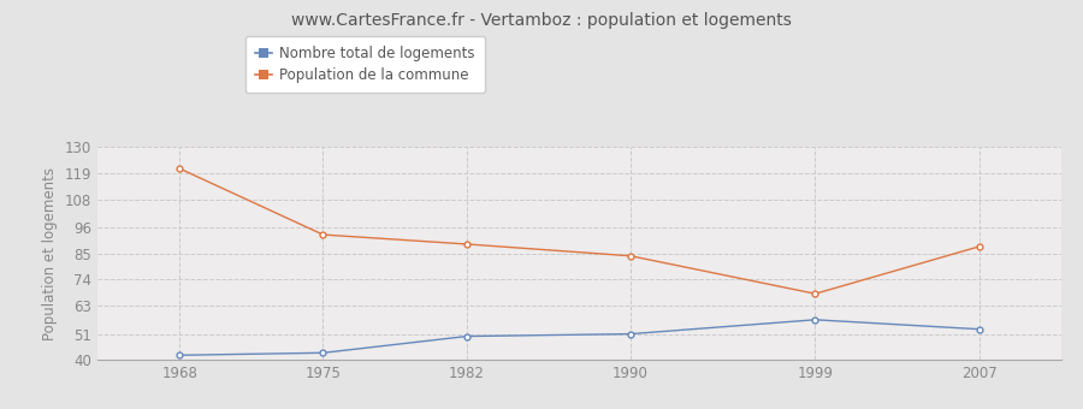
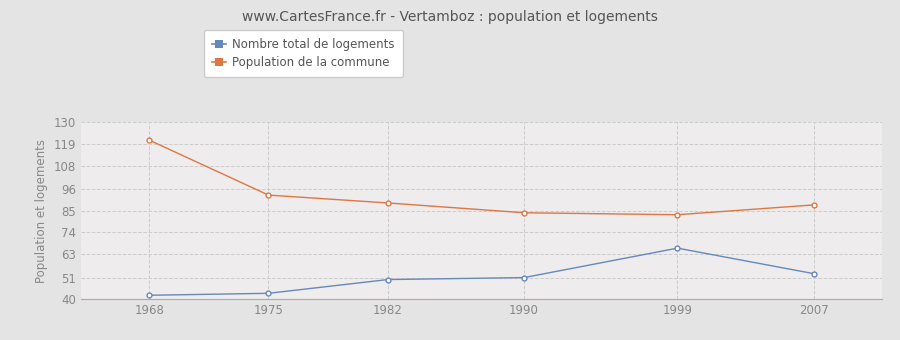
Nombre total de logements/1999: 57 -> 66
Population de la commune/1999: 68 -> 83
